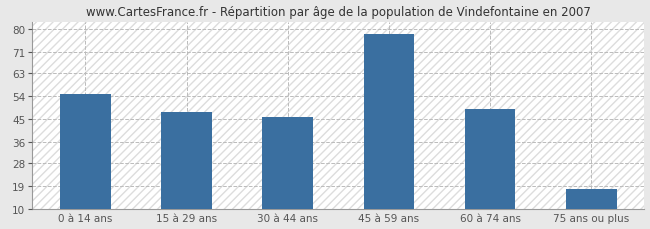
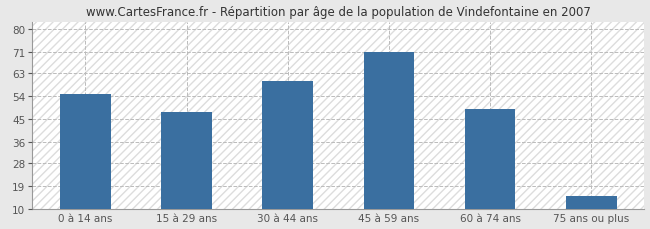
30 à 44 ans: 46 -> 60
45 à 59 ans: 78 -> 71
75 ans ou plus: 18 -> 15
